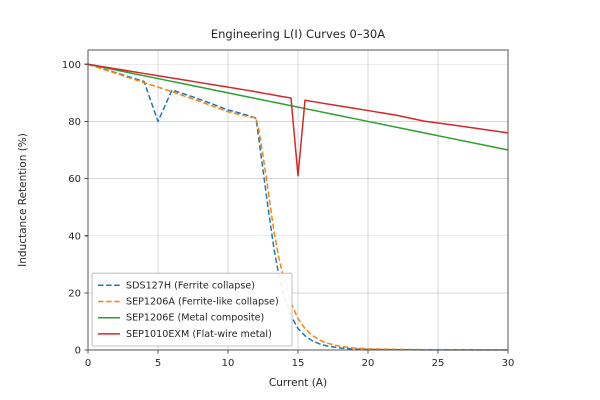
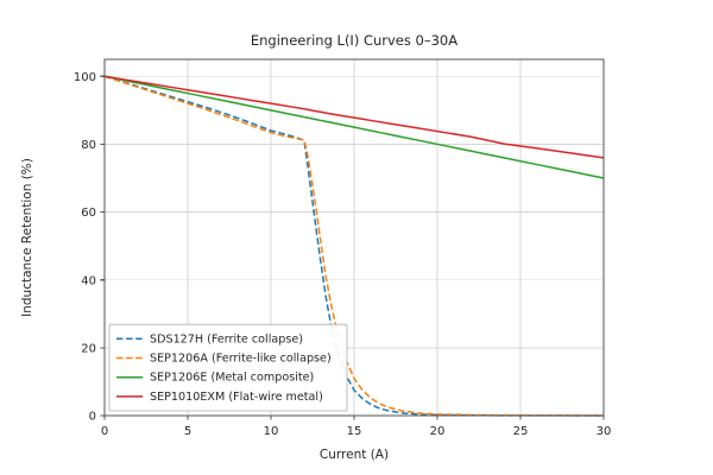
SDS127H (Ferrite collapse)/5: 80 -> 92
SEP1010EXM (Flat-wire metal)/15: 61 -> 88
